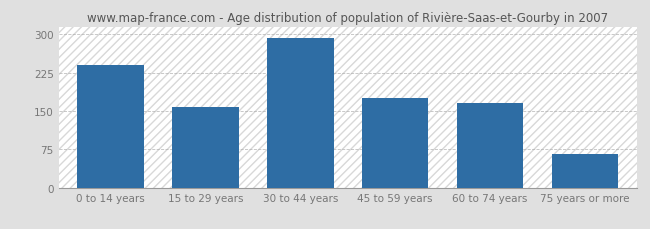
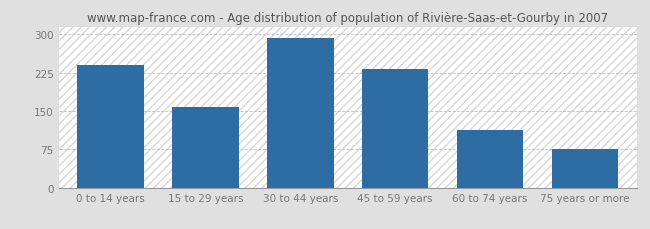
45 to 59 years: 176 -> 232
60 to 74 years: 166 -> 113
75 years or more: 66 -> 76
